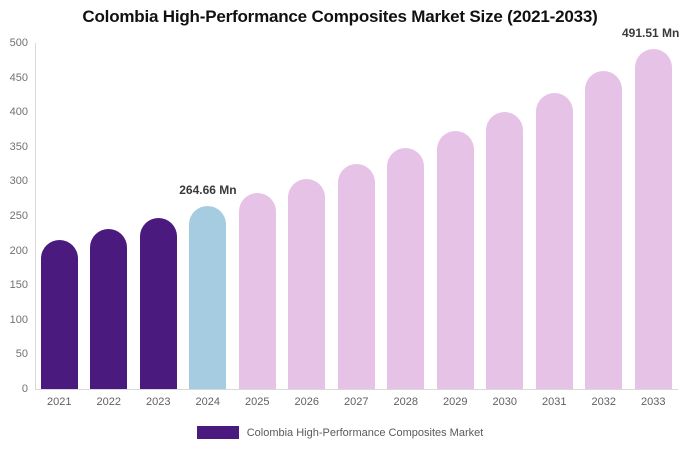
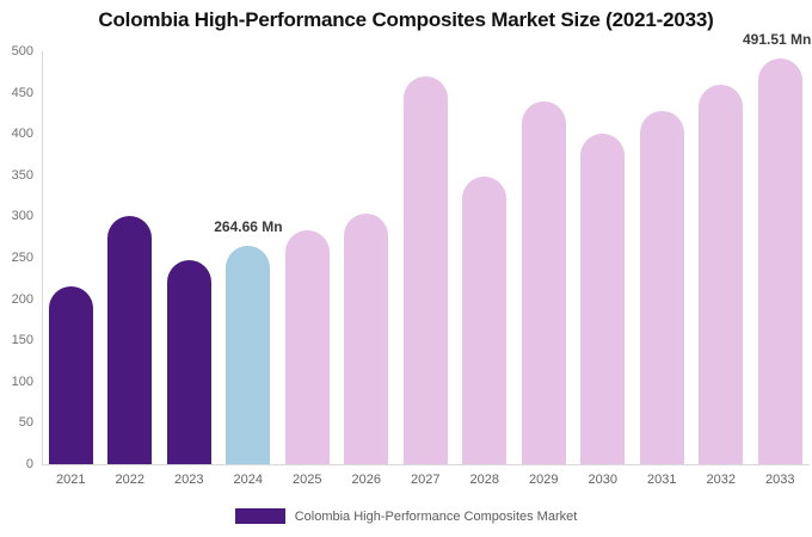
2022: 230 -> 300
2027: 330 -> 470
2029: 370 -> 440
